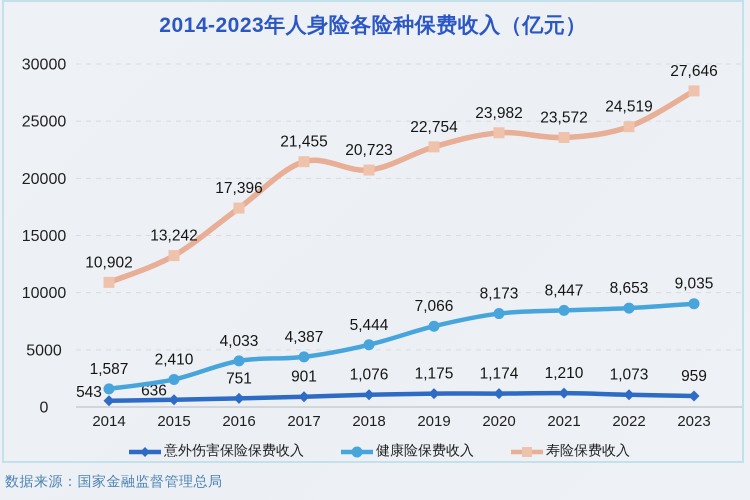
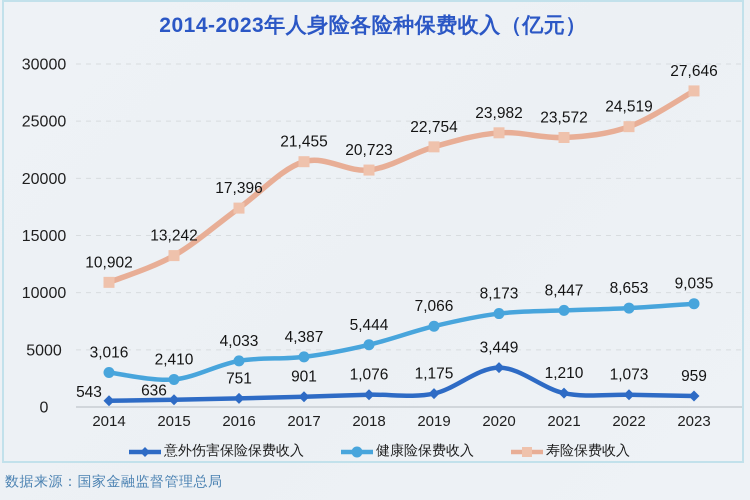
健康险保费收入/2014: 1,587 -> 3,016
意外伤害保险保费收入/2020: 1,174 -> 3,449
